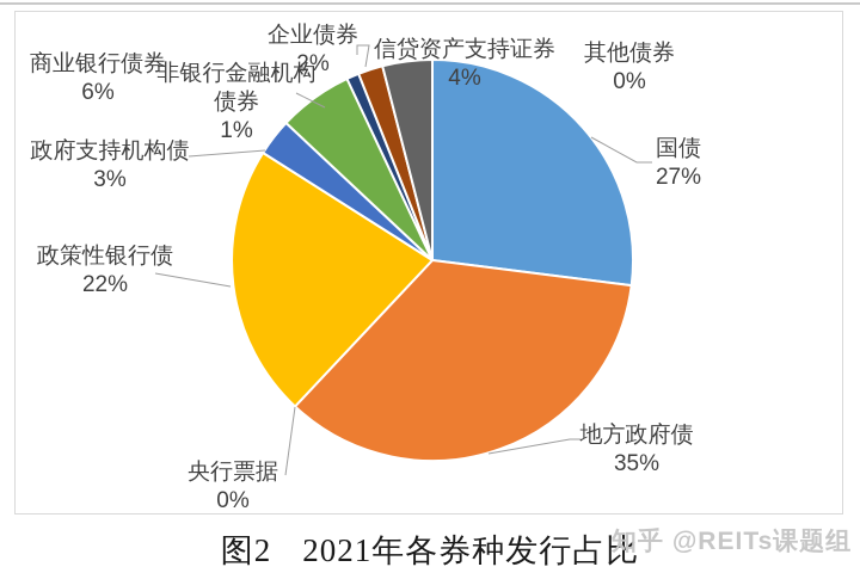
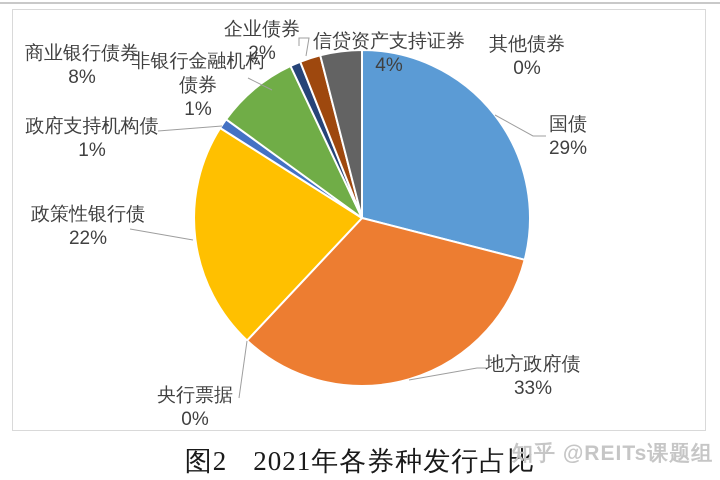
国债: 27% -> 29%
地方政府债: 35% -> 33%
政府支持机构债: 3% -> 1%
商业银行债券: 6% -> 8%
